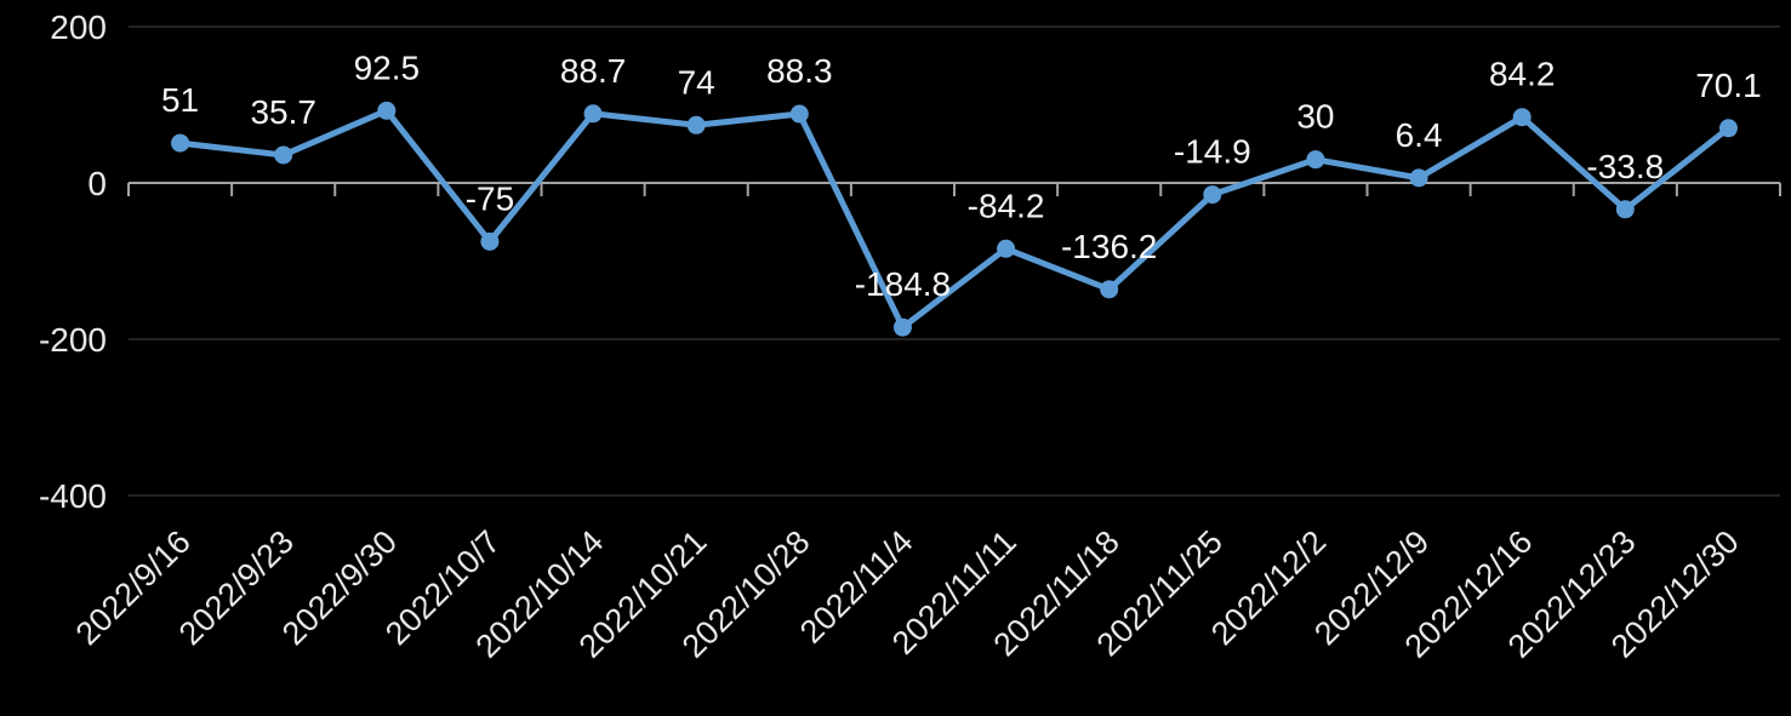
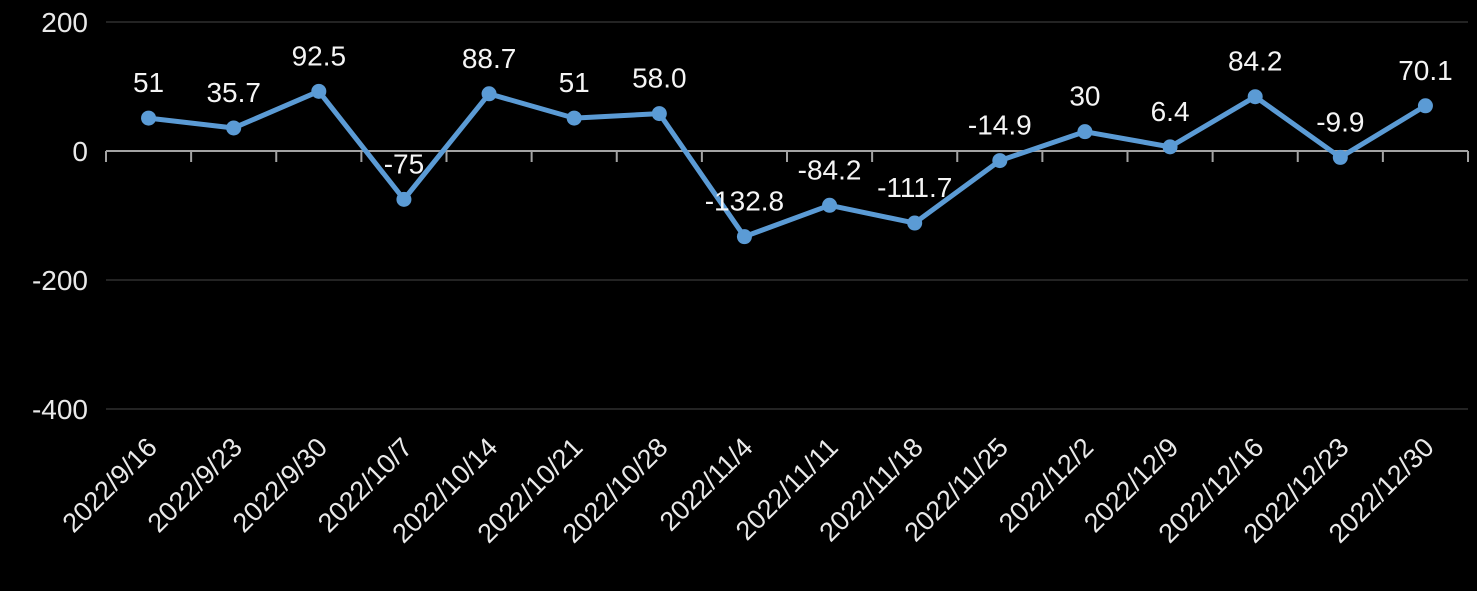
2022/10/21: 74 -> 51
2022/10/28: 88.3 -> 58.0
2022/11/4: -184.8 -> -132.8
2022/11/18: -136.2 -> -111.7
2022/12/23: -33.8 -> -9.9
